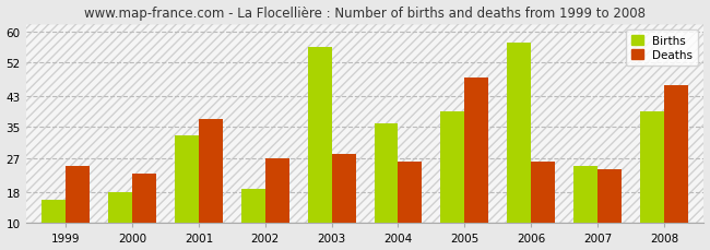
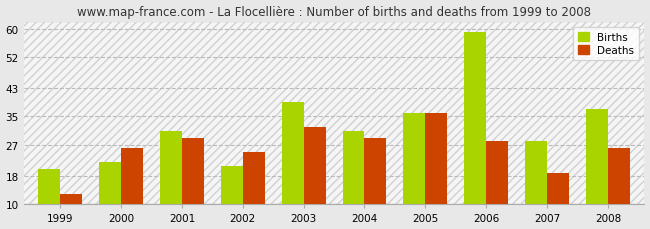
Births/1999: 16 -> 20
Deaths/1999: 25 -> 13
Births/2000: 18 -> 22
Deaths/2000: 23 -> 26
Births/2001: 33 -> 31
Deaths/2001: 37 -> 29
Births/2002: 19 -> 21
Deaths/2002: 27 -> 25
Births/2003: 56 -> 39
Deaths/2003: 28 -> 32
Births/2004: 36 -> 31
Deaths/2004: 26 -> 29
Births/2005: 39 -> 36
Deaths/2005: 48 -> 36
Births/2006: 57 -> 59
Deaths/2006: 26 -> 28
Births/2007: 25 -> 28
Deaths/2007: 24 -> 19
Births/2008: 39 -> 37
Deaths/2008: 46 -> 26
